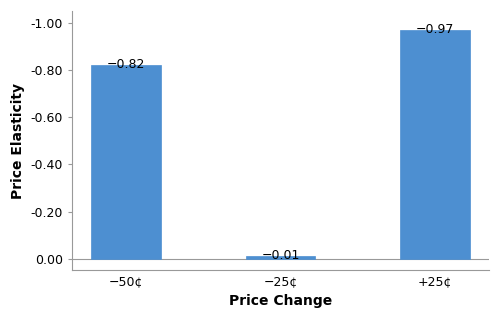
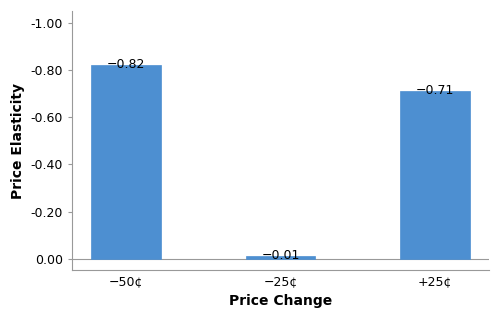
+25¢: −0.97 -> −0.71
